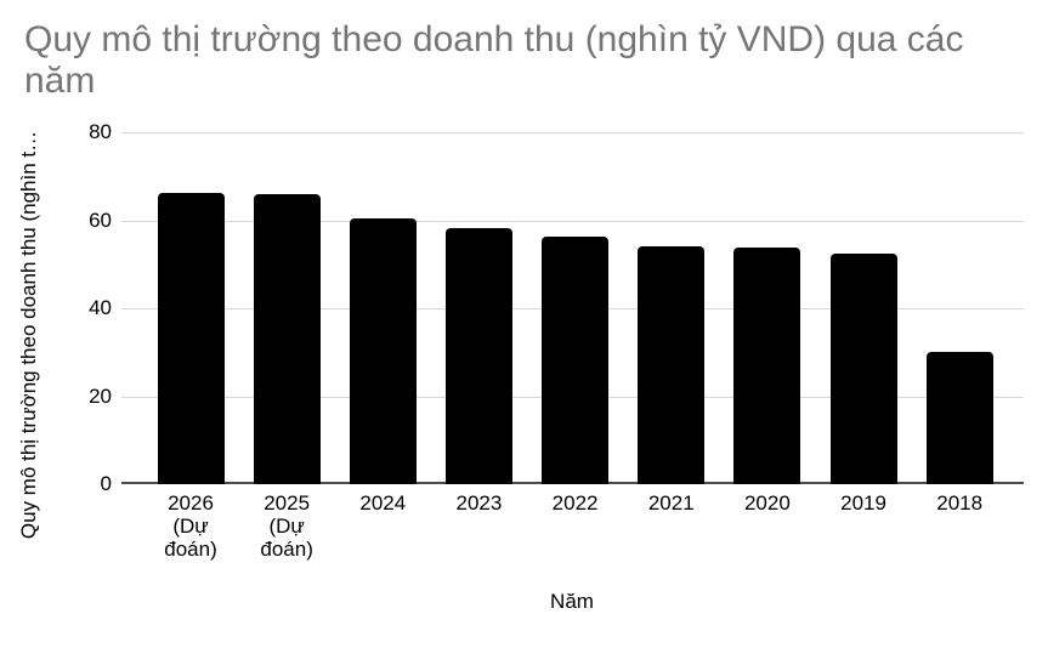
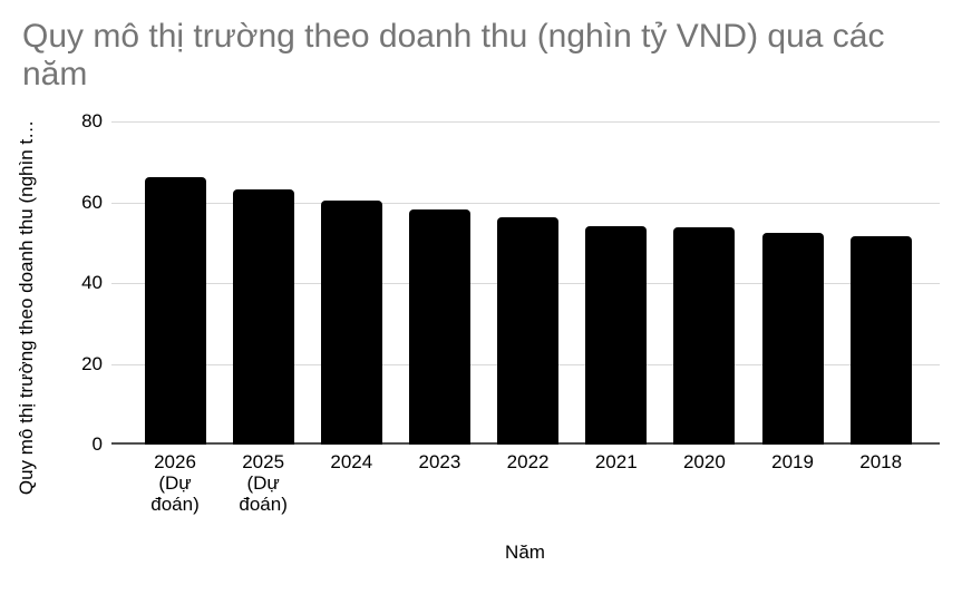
2025 (Dự đoán): 66 -> 63
2018: 30 -> 52
